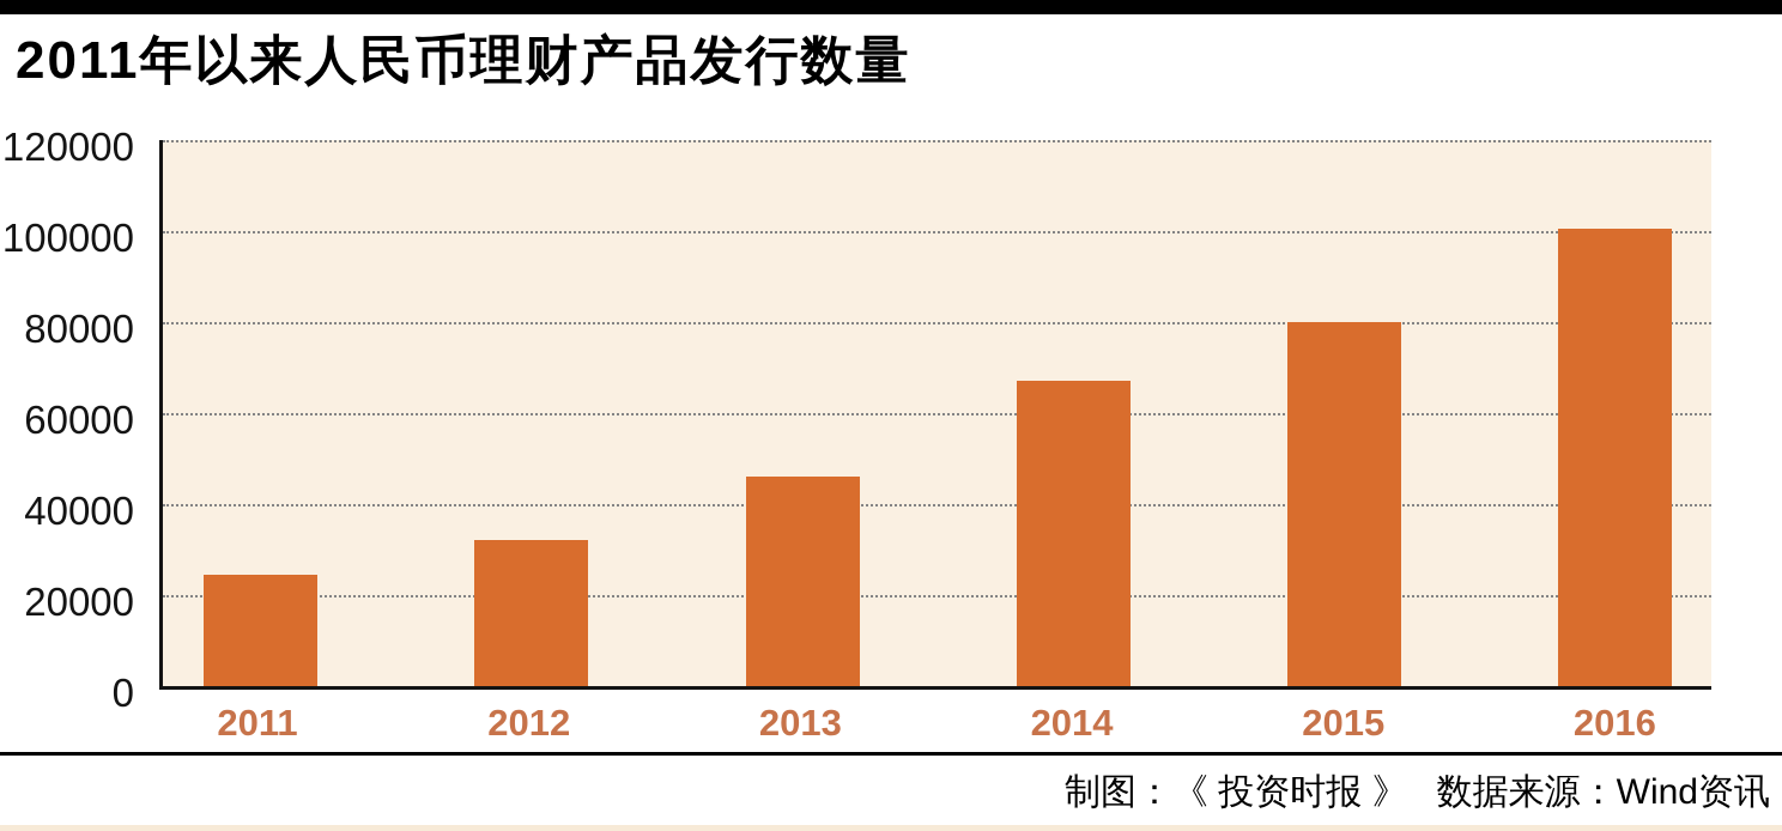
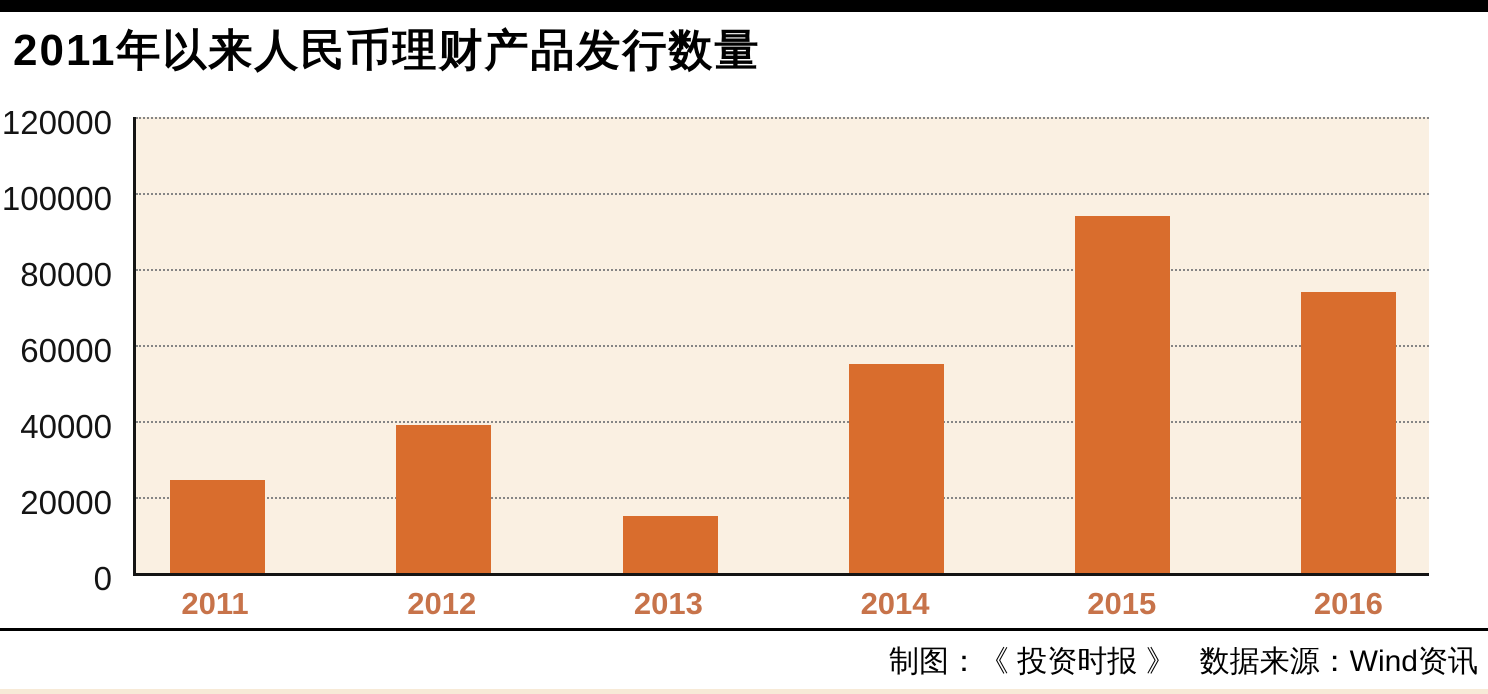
2012: 32000 -> 39000
2013: 46000 -> 15000
2014: 67000 -> 55000
2015: 80000 -> 94000
2016: 100000 -> 74000
